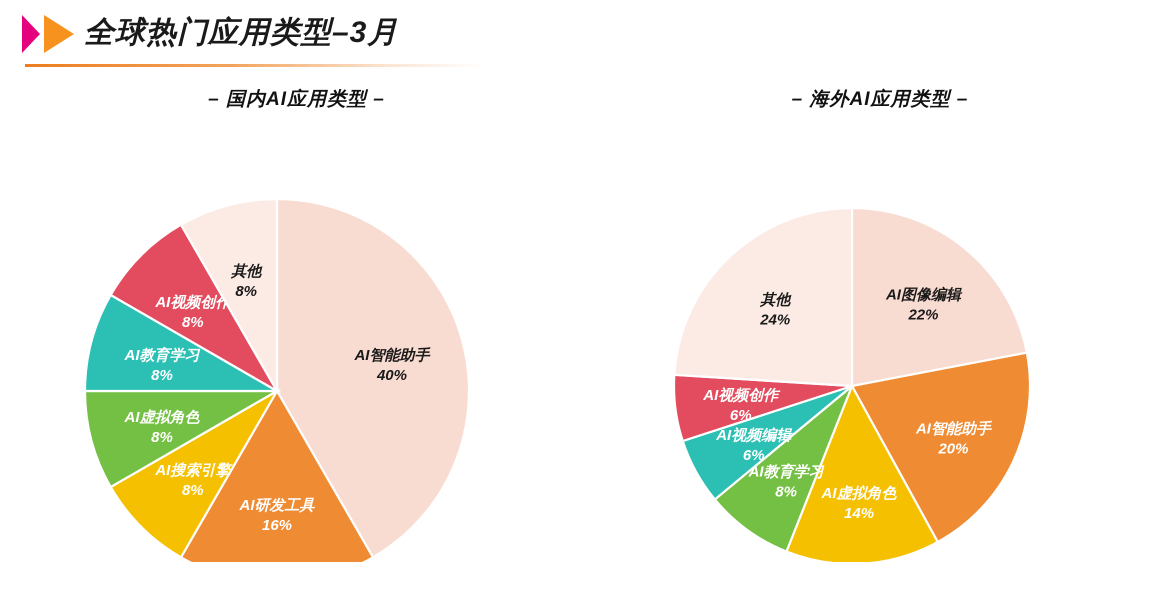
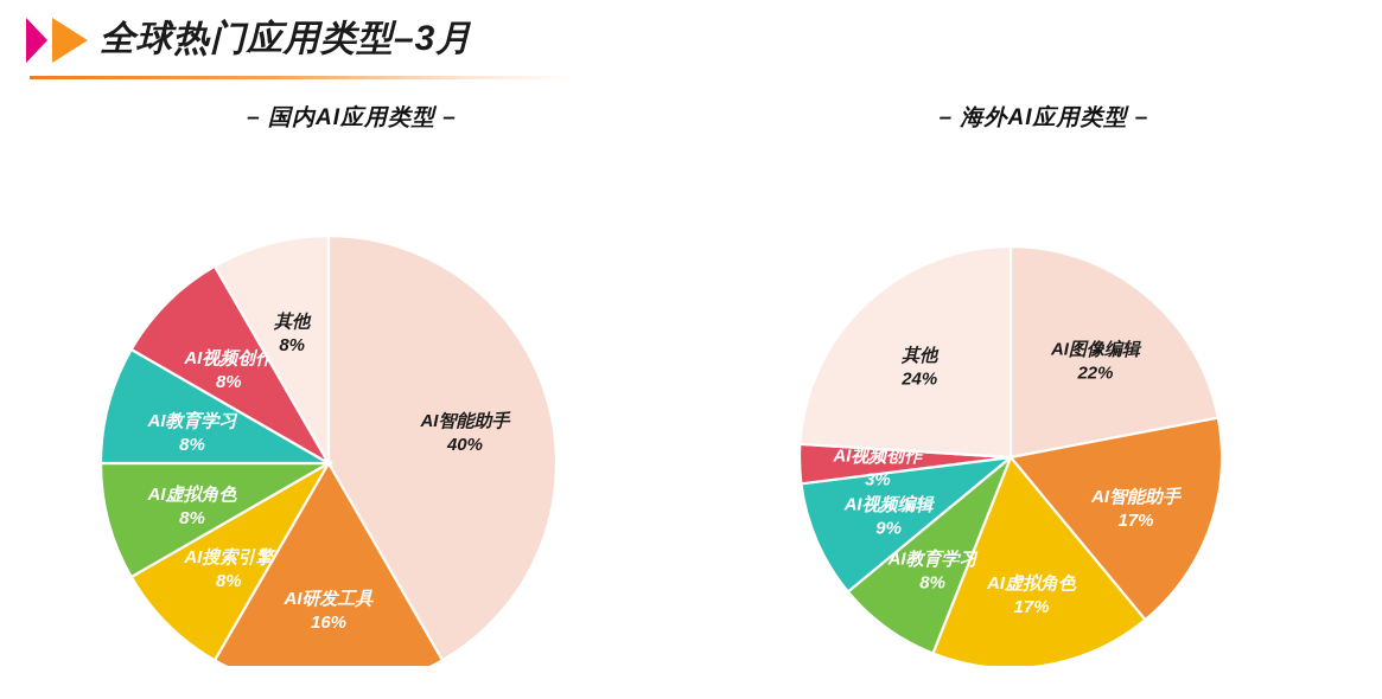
– 海外AI应用类型 –/AI智能助手: 20% -> 17%
– 海外AI应用类型 –/AI虚拟角色: 14% -> 17%
– 海外AI应用类型 –/AI视频编辑: 6% -> 9%
– 海外AI应用类型 –/AI视频创作: 6% -> 3%
